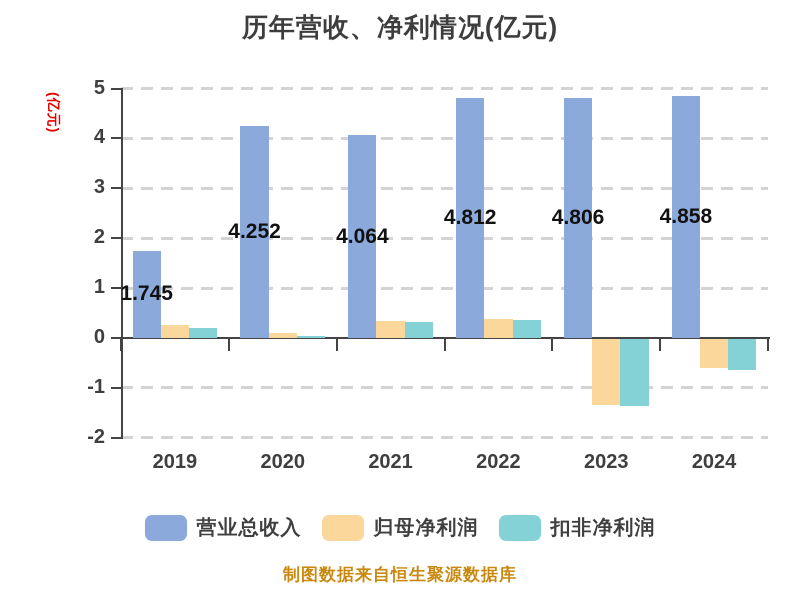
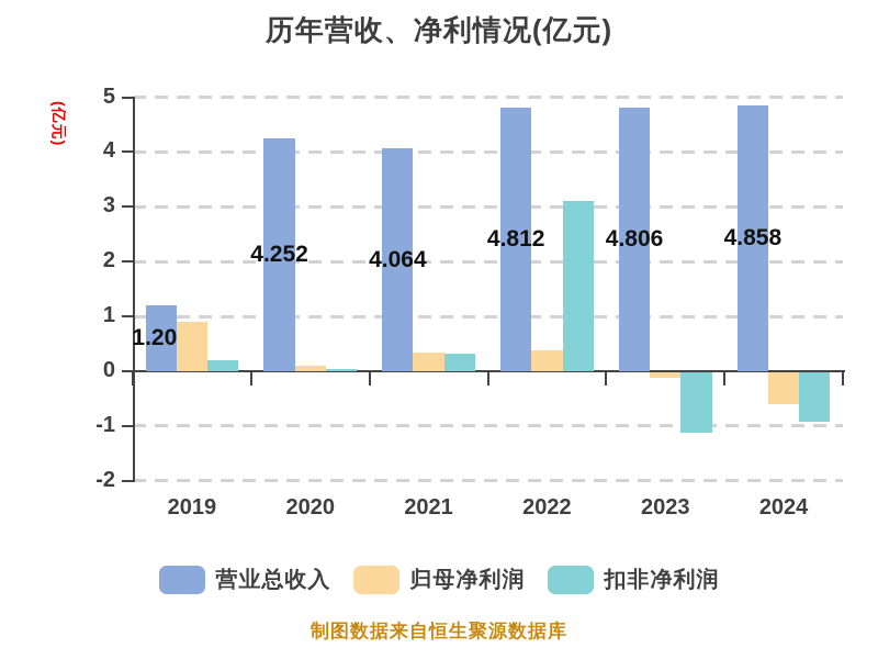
营业总收入/2019: 1.745 -> 1.202
归母净利润/2019: 0.3 -> 0.9
扣非净利润/2022: 0.4 -> 3.1
归母净利润/2023: -1.3 -> -0.1
扣非净利润/2023: -1.4 -> -1.1
扣非净利润/2024: -0.6 -> -0.9
